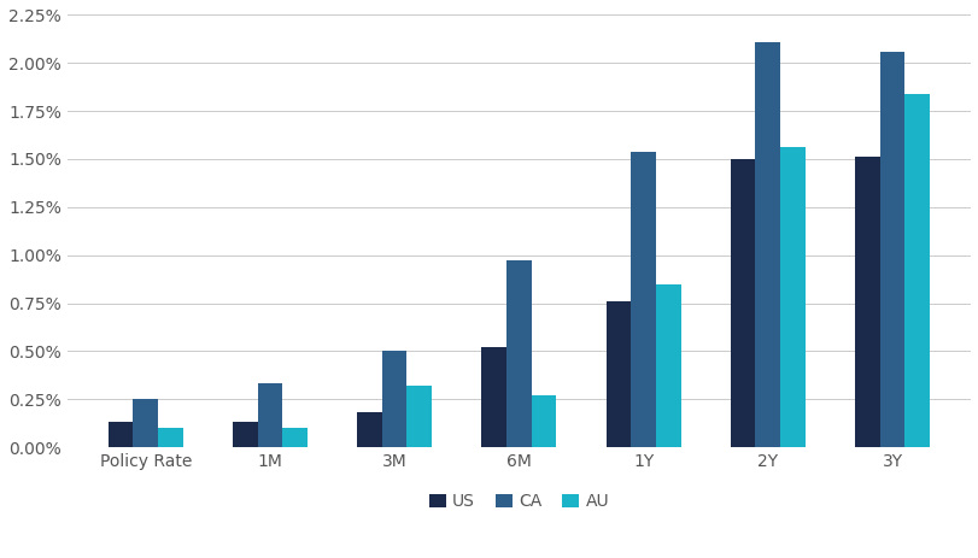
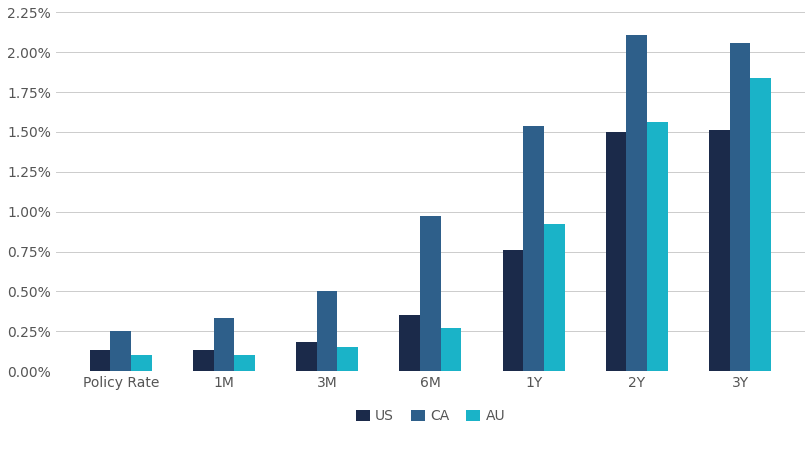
AU/3M: 0.32% -> 0.15%
US/6M: 0.52% -> 0.35%
AU/1Y: 0.85% -> 0.92%
